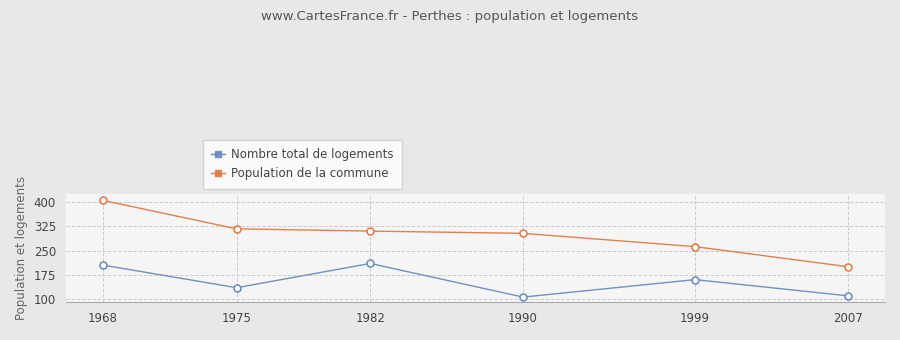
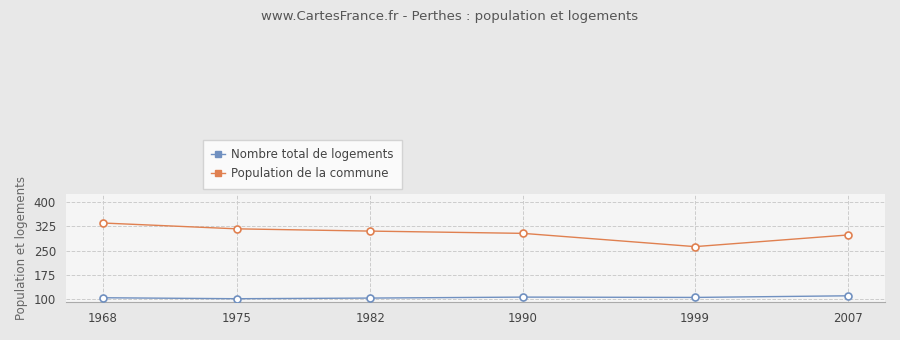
Nombre total de logements/1968: 205 -> 104
Population de la commune/1968: 405 -> 335
Nombre total de logements/1975: 135 -> 101
Nombre total de logements/1982: 210 -> 103
Nombre total de logements/1999: 160 -> 105
Population de la commune/2007: 200 -> 298
